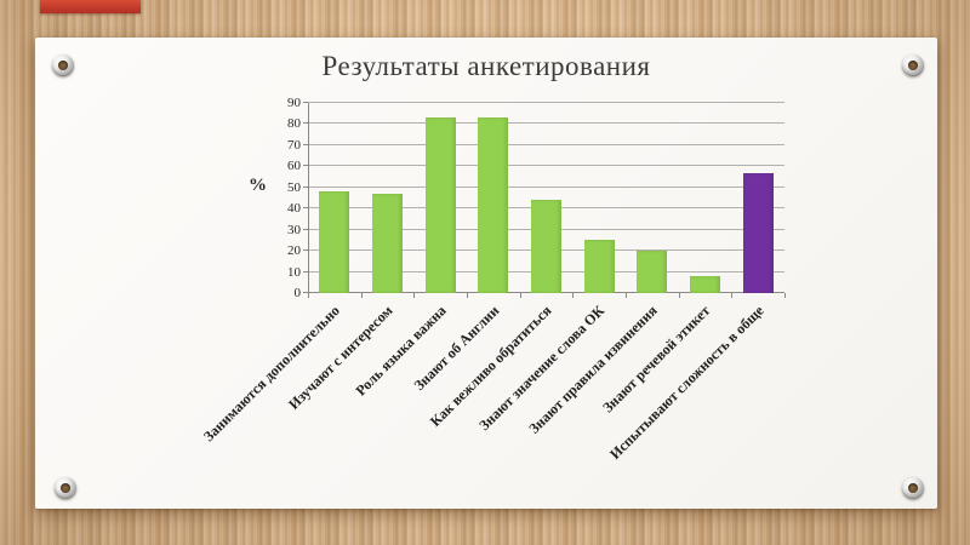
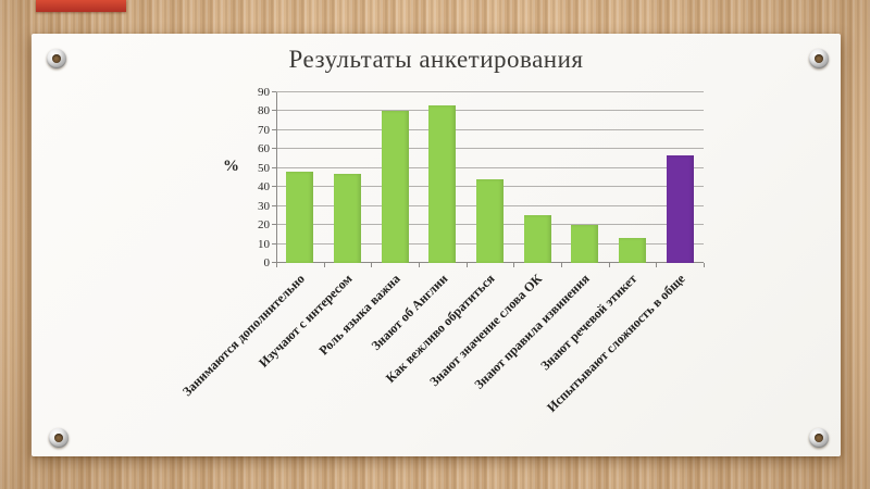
Роль языка важна: 83 -> 80
Знают речевой этикет: 8 -> 13
